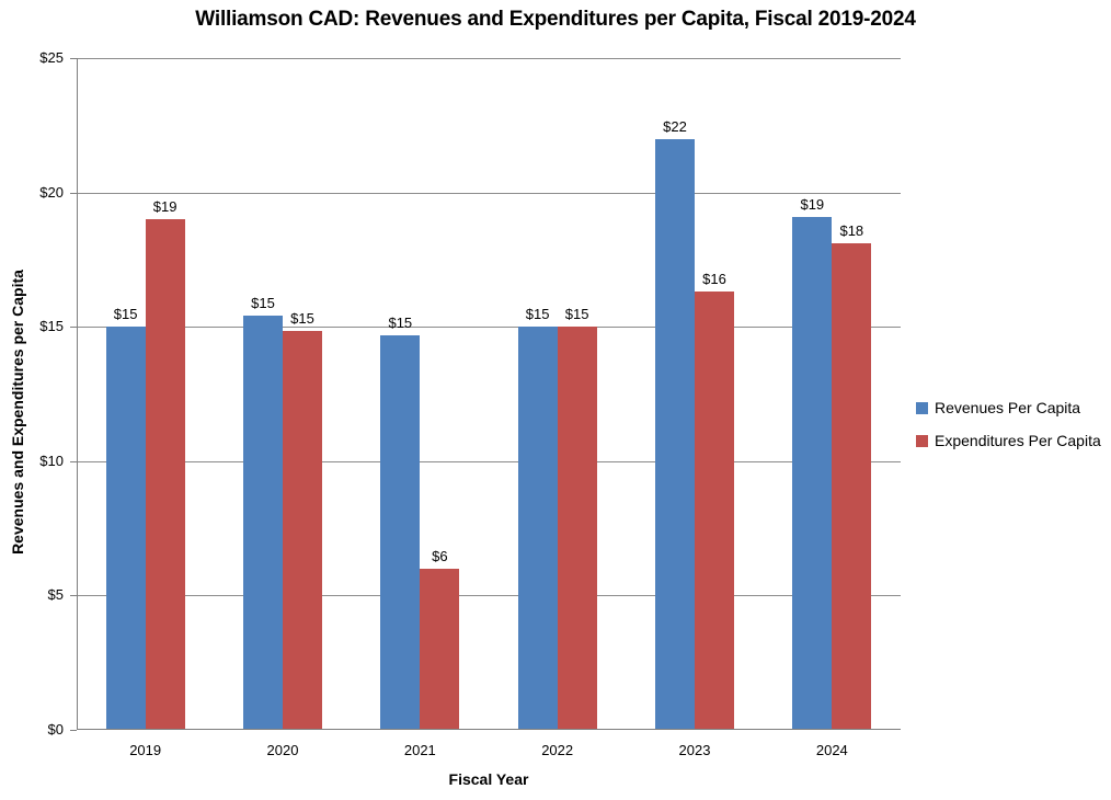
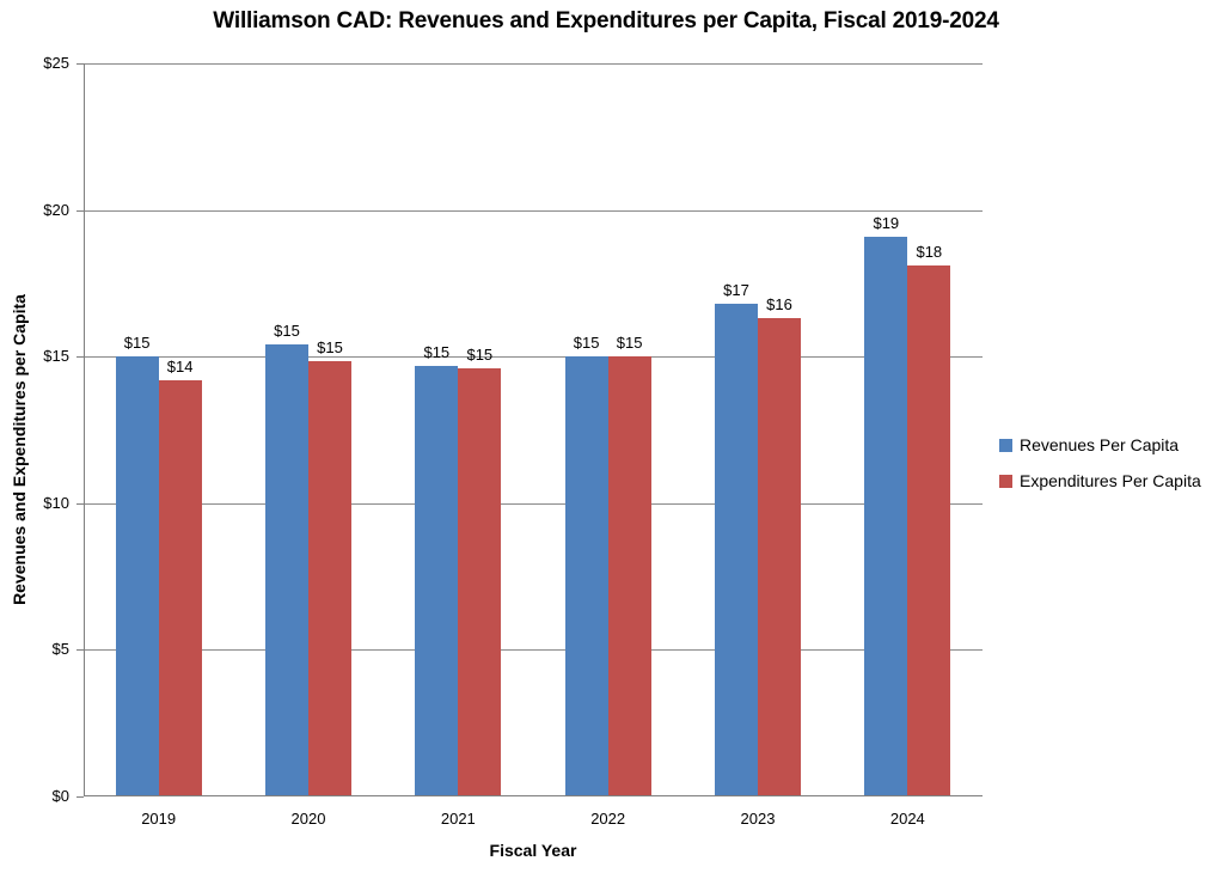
Expenditures Per Capita/2019: $19 -> $14
Expenditures Per Capita/2021: $6 -> $15
Revenues Per Capita/2023: $22 -> $17
